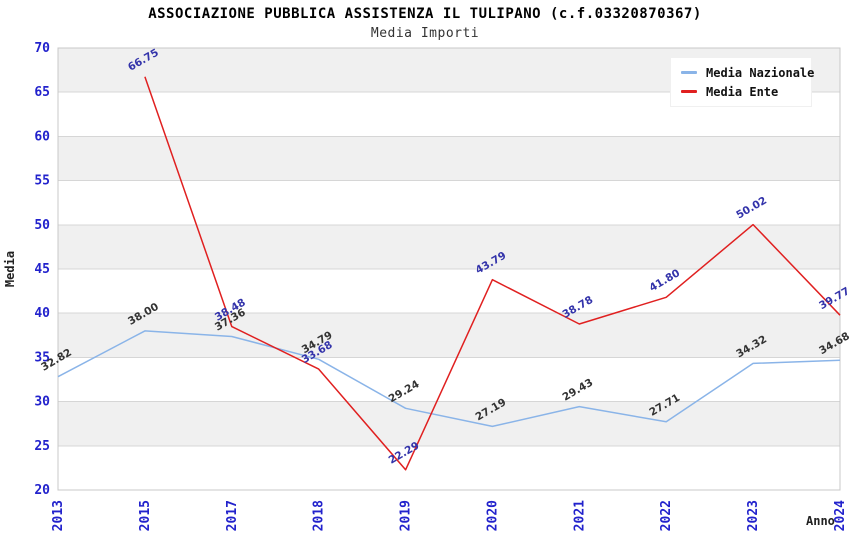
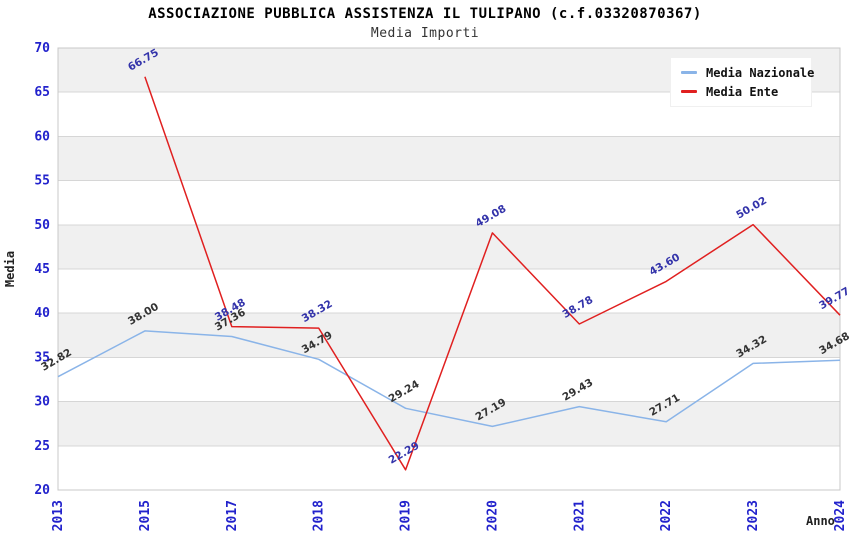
Media Ente/2018: 33.68 -> 38.32
Media Ente/2020: 43.79 -> 49.08
Media Ente/2022: 41.80 -> 43.60
